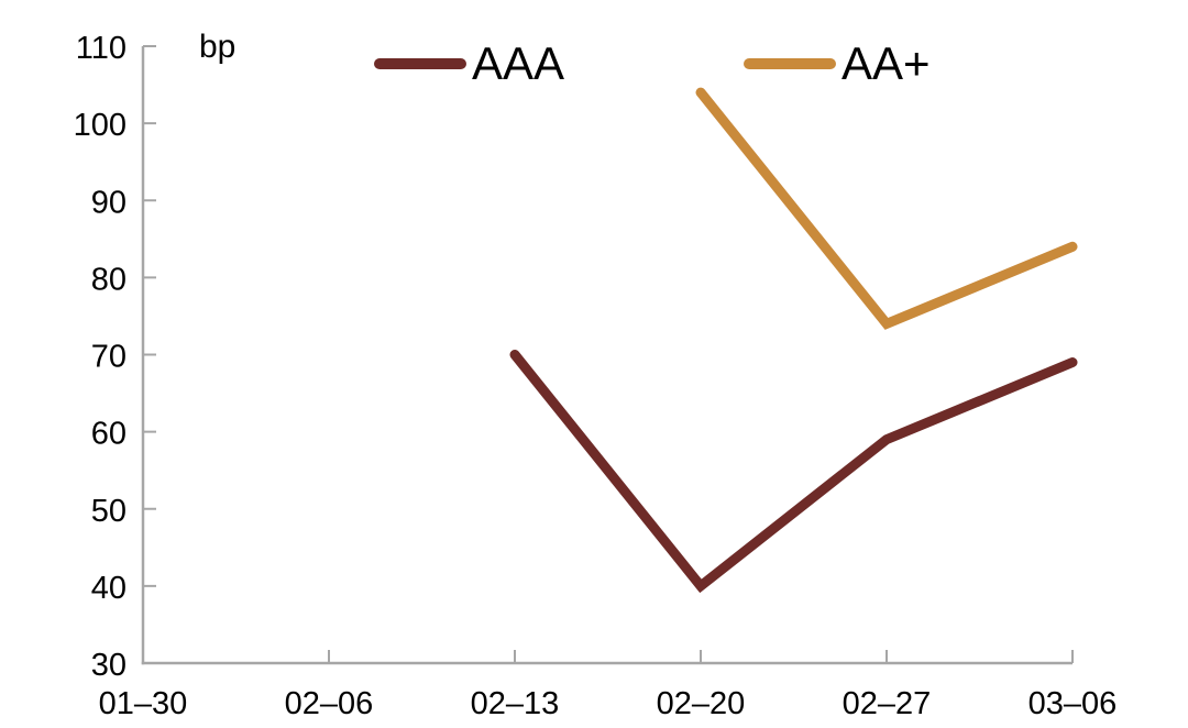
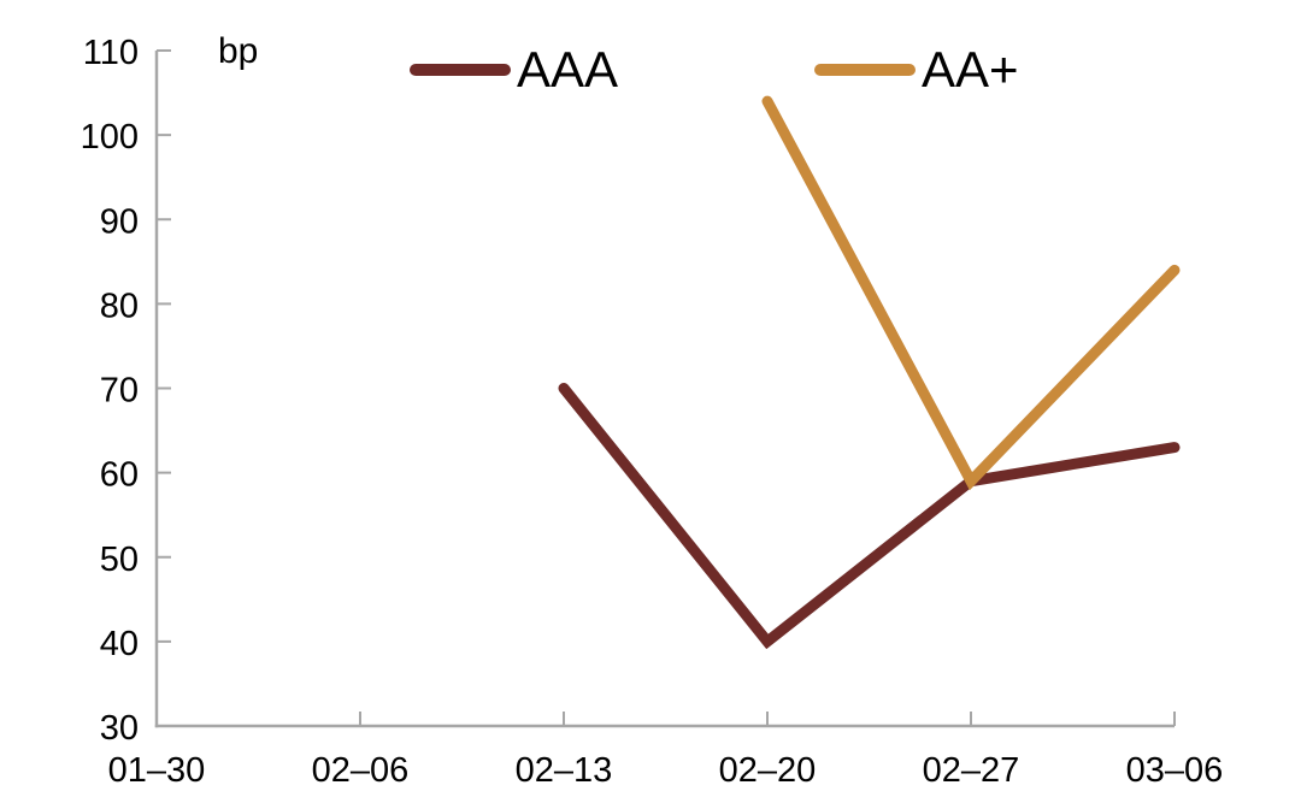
AA+/02–27: 74 -> 59
AAA/03–06: 69 -> 63
